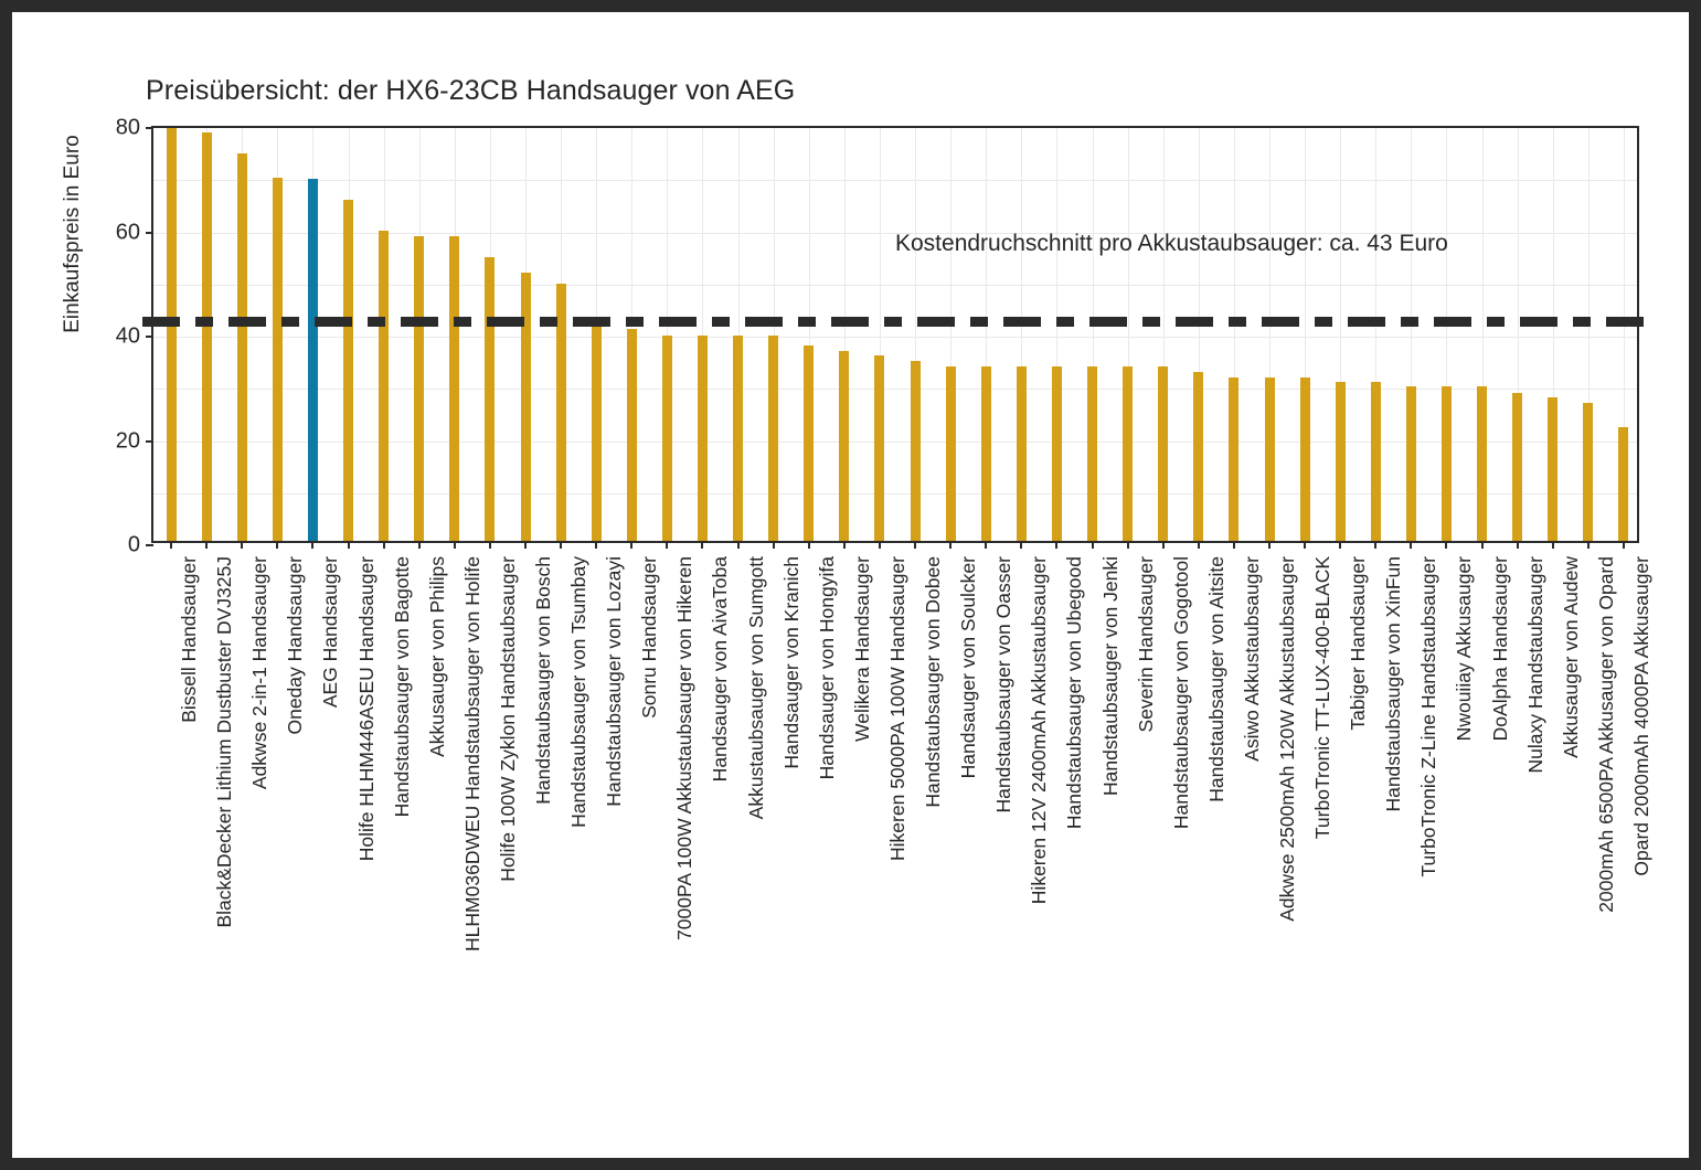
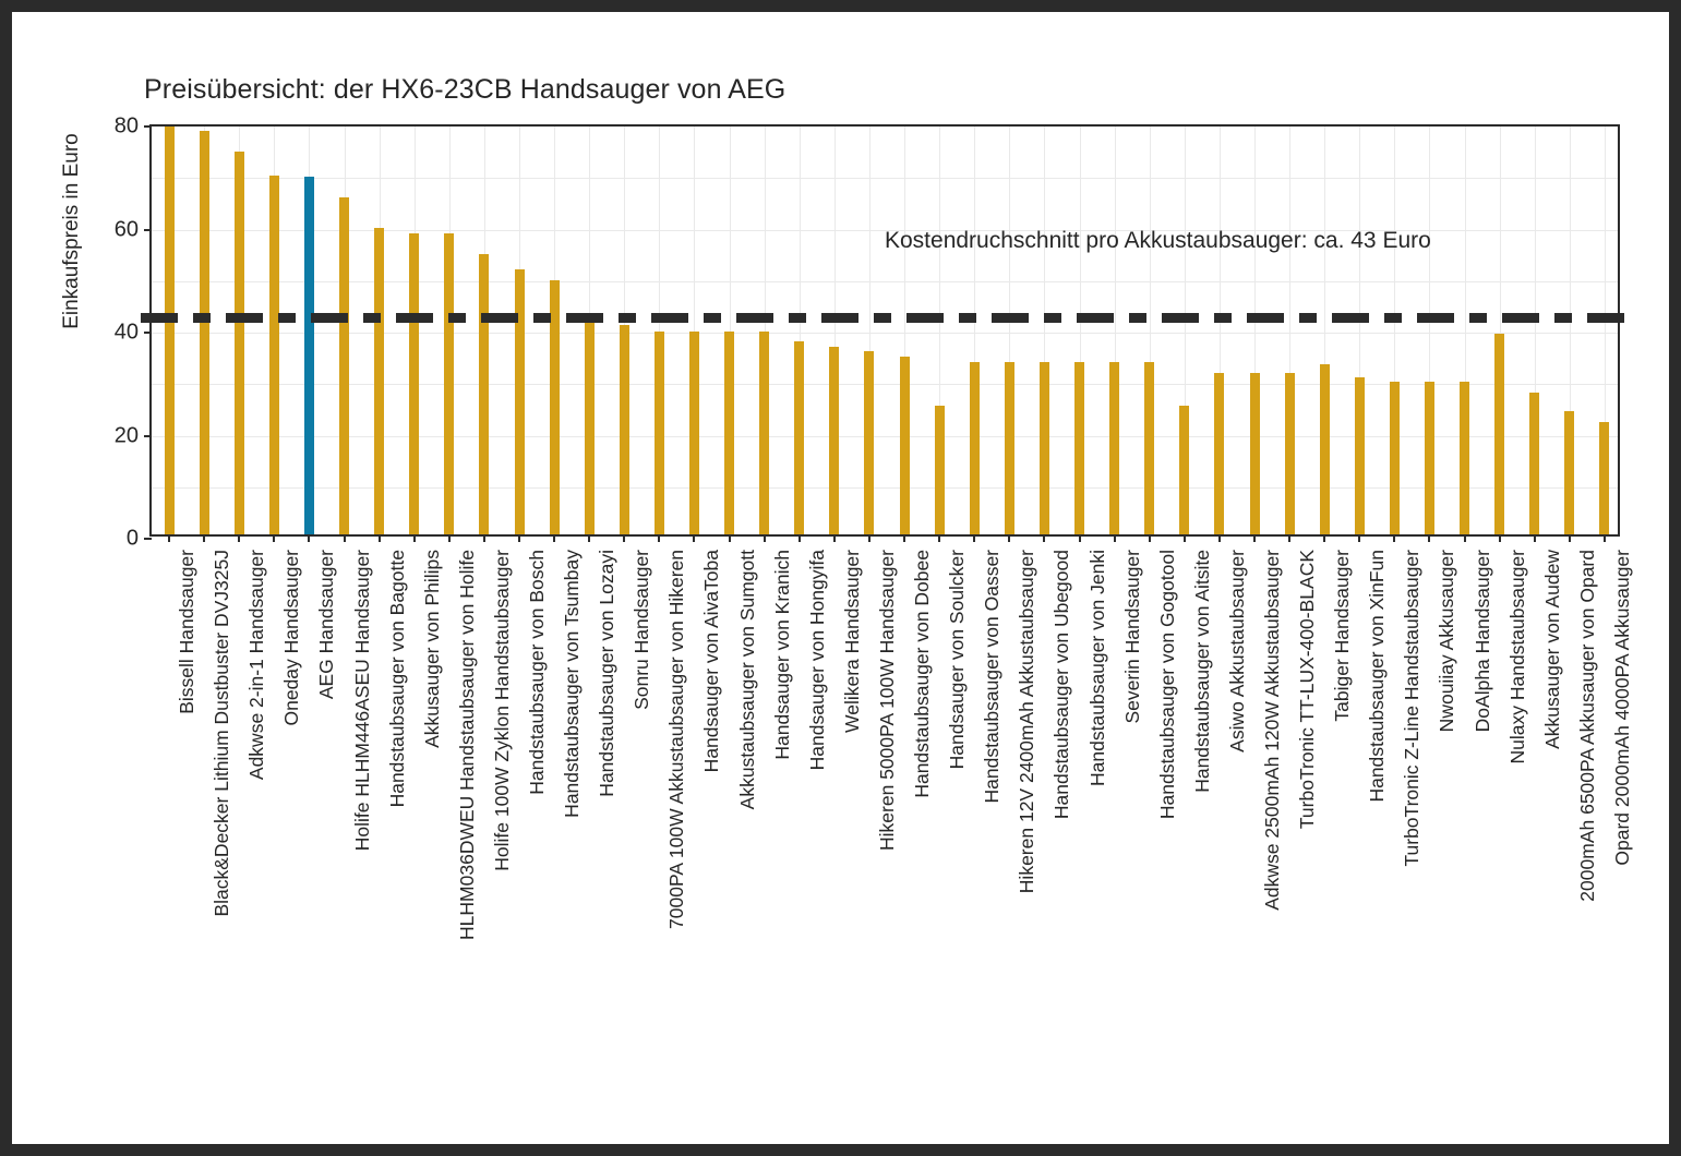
Handsauger von Soulcker: 34 -> 25
Handstaubsauger von Aitsite: 32 -> 25
Tabiger Handsauger: 30 -> 33
Nulaxy Handstaubsauger: 28 -> 39
2000mAh 6500PA Akkusauger von Opard: 26 -> 24
